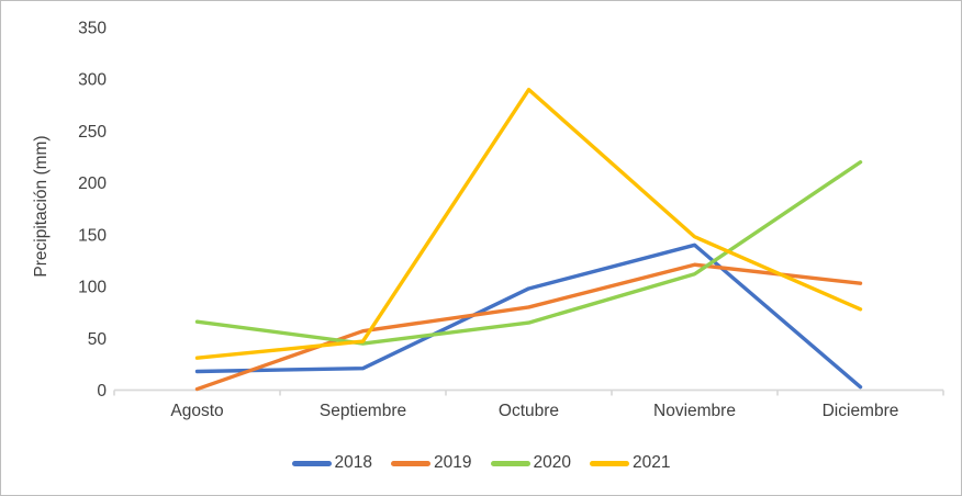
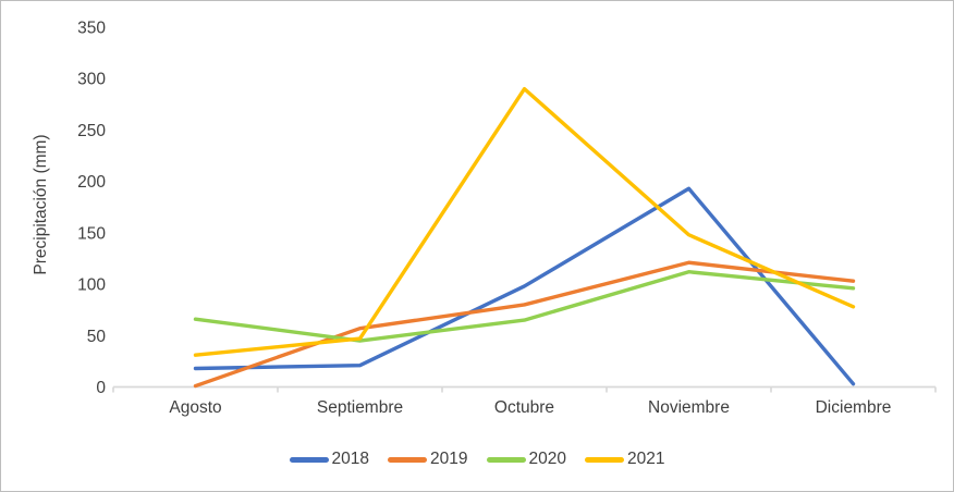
2018/Noviembre: 140 -> 190
2020/Diciembre: 220 -> 100
